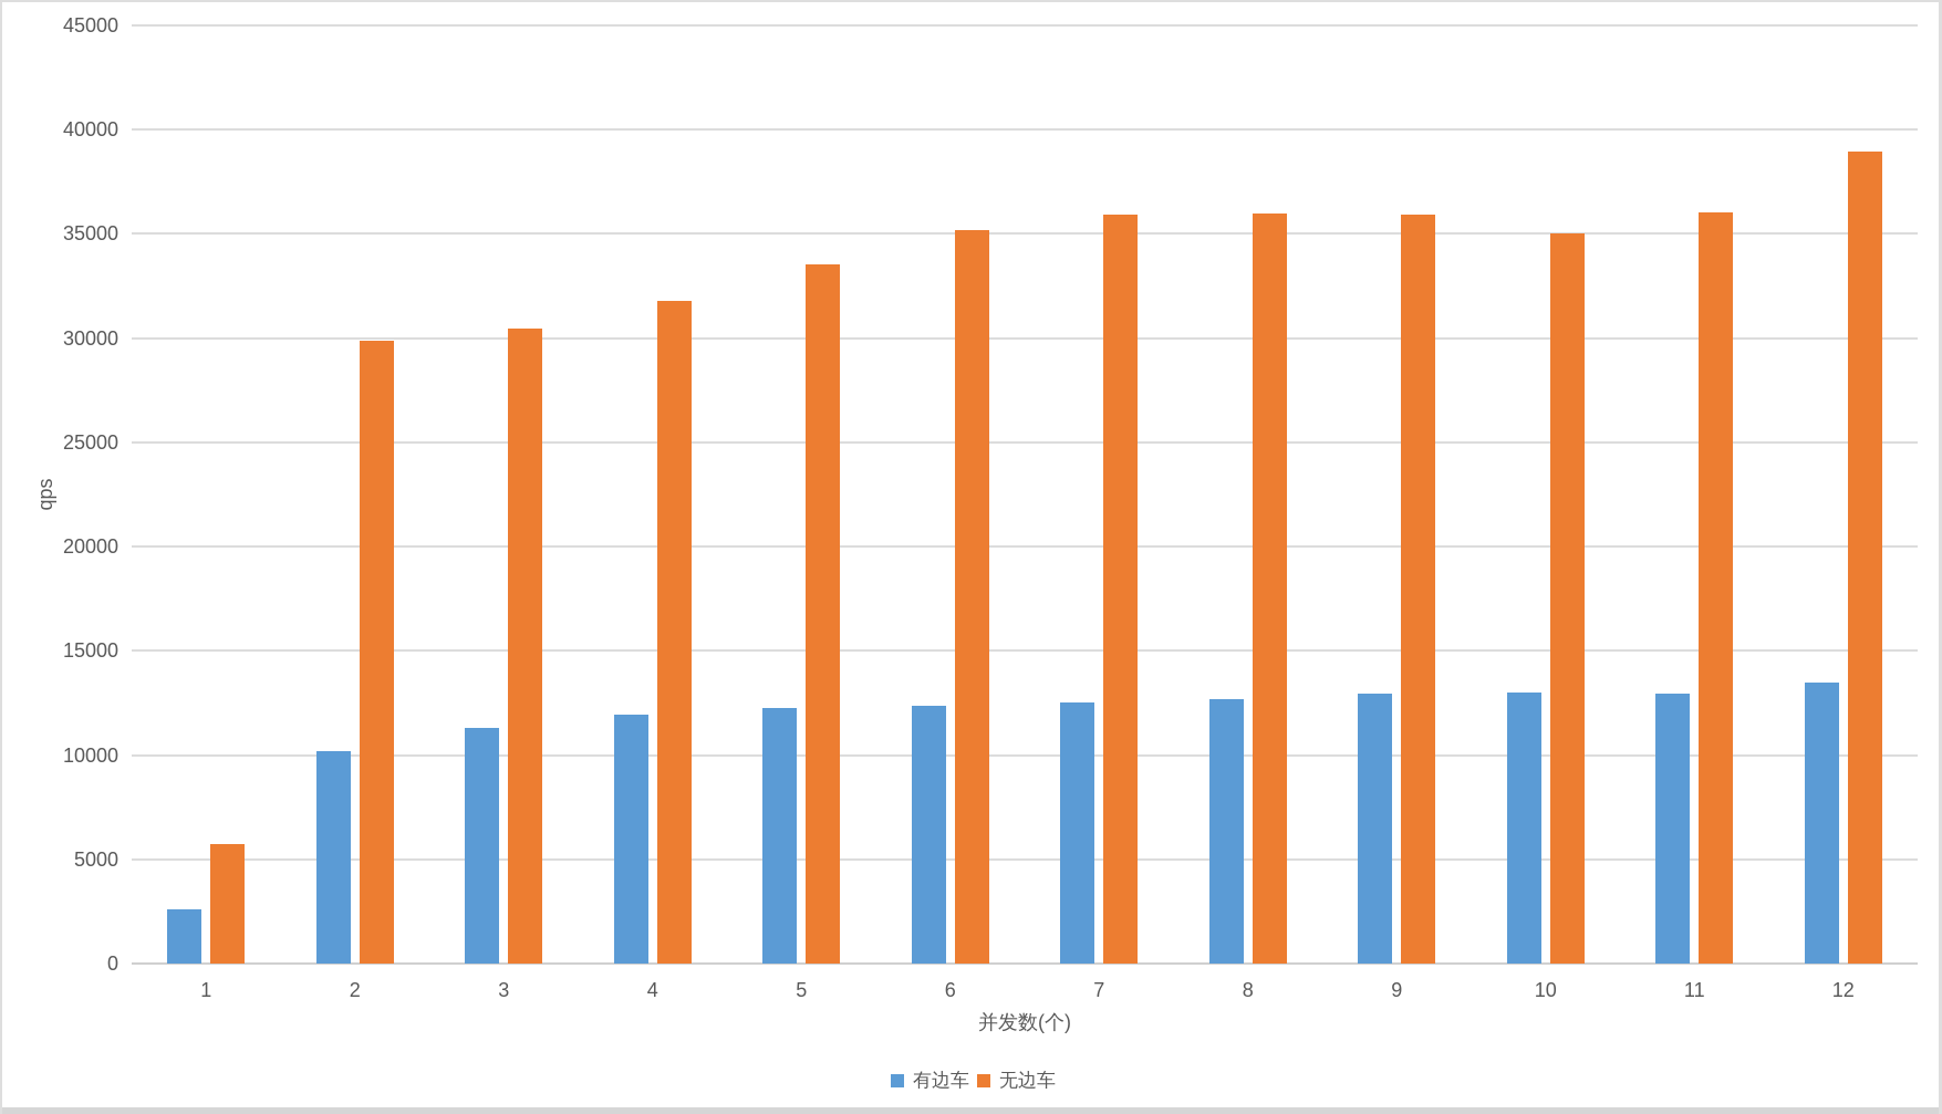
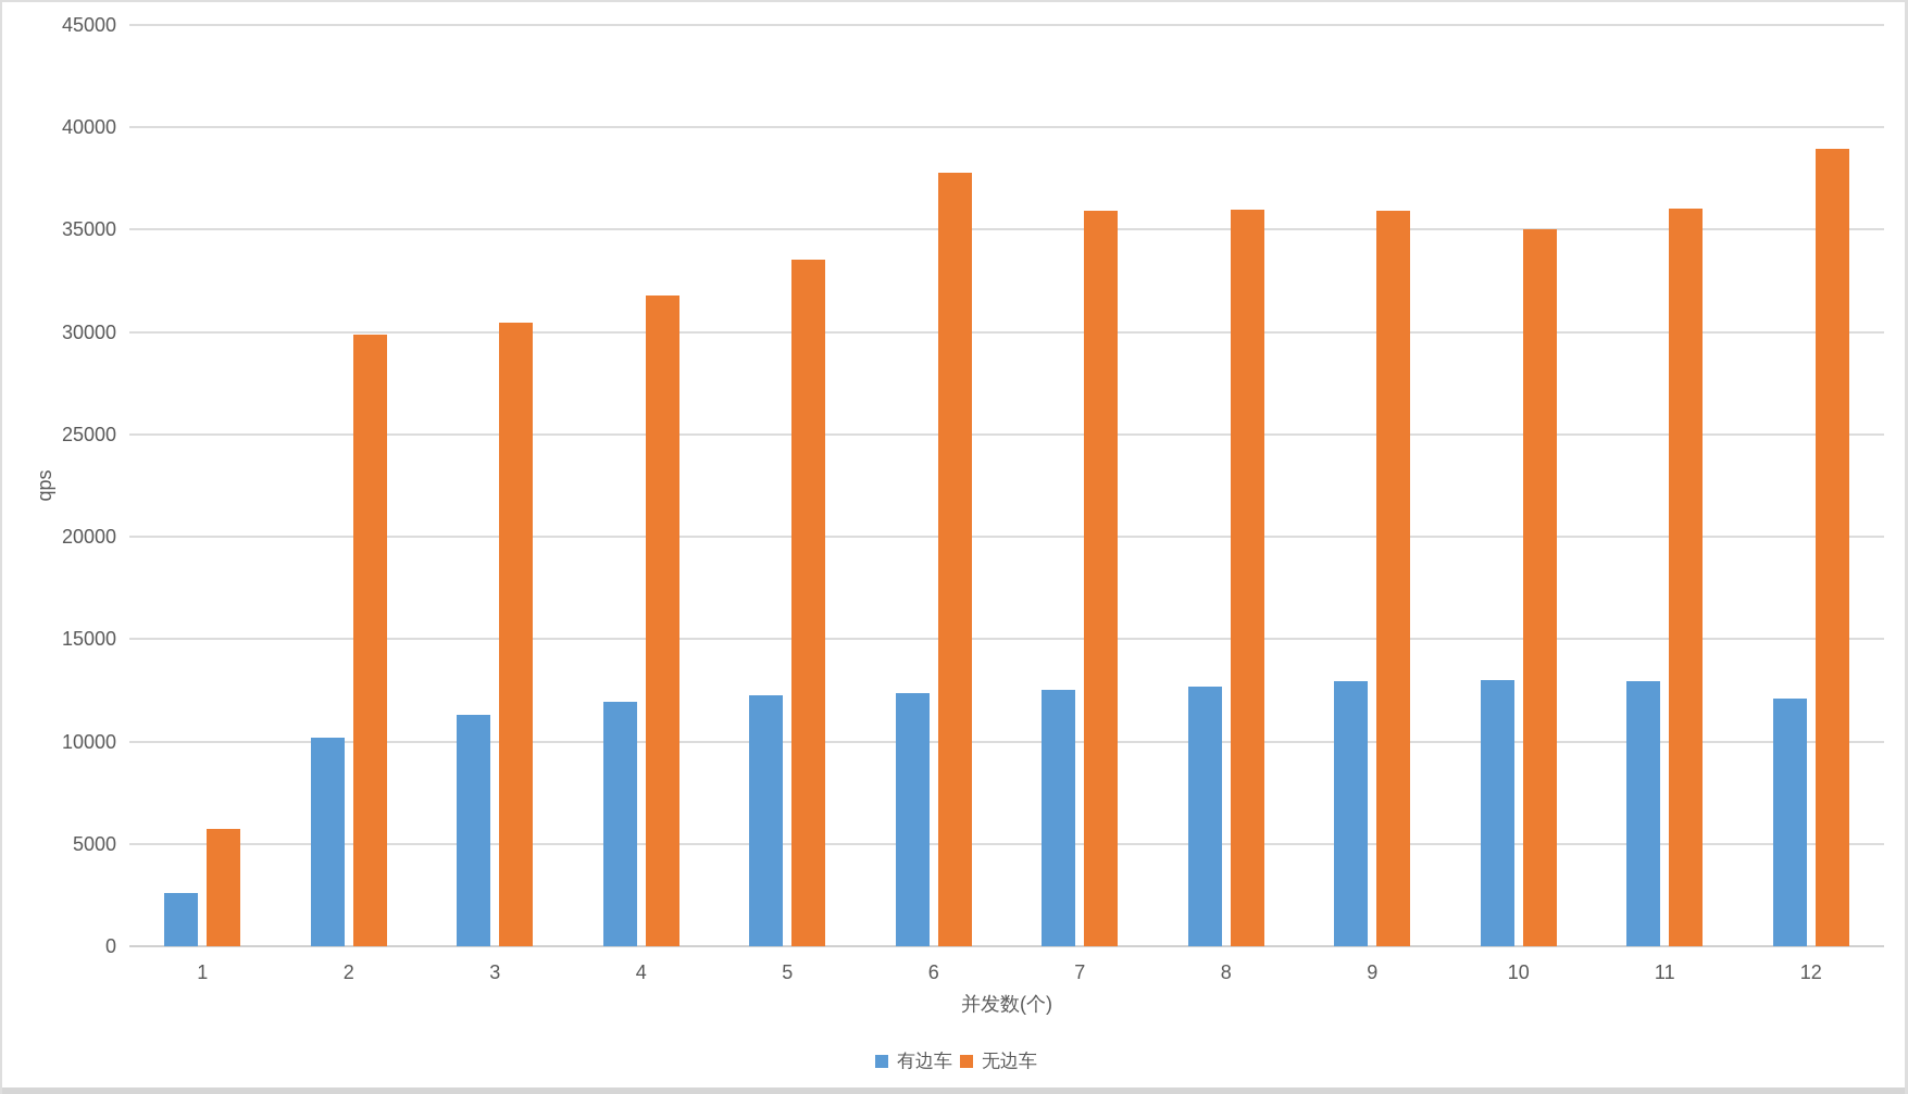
无边车/6: 35200 -> 37800
有边车/12: 13500 -> 12100
